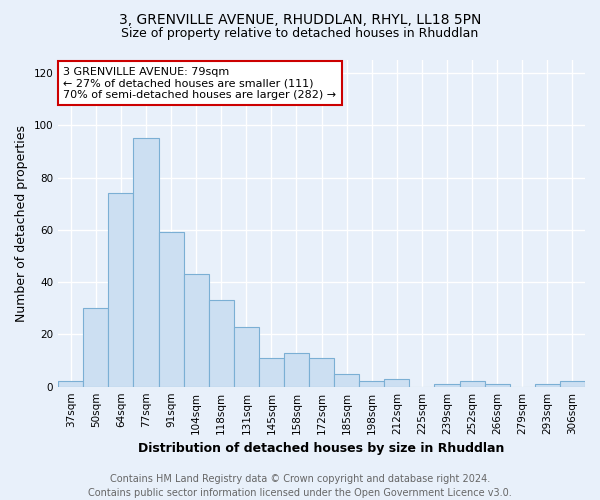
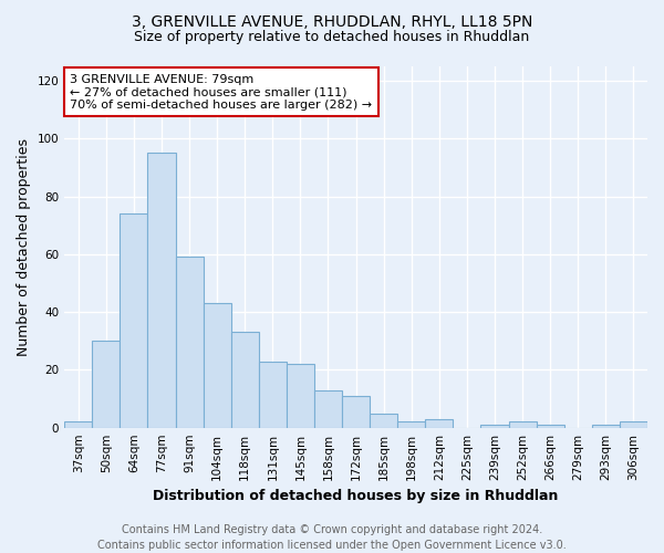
145sqm: 11 -> 22
